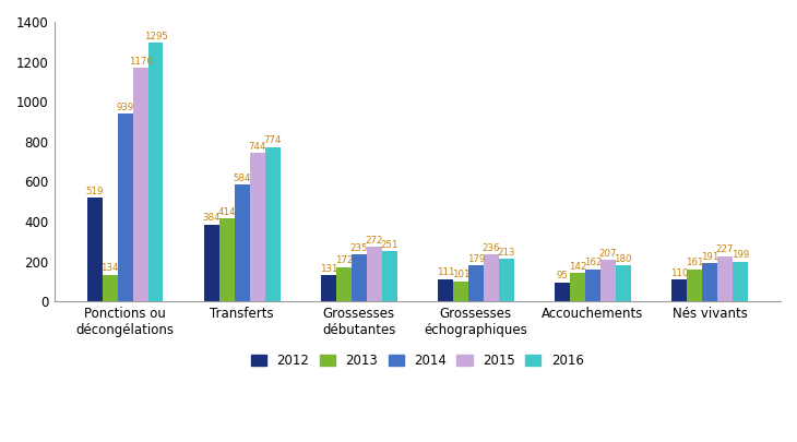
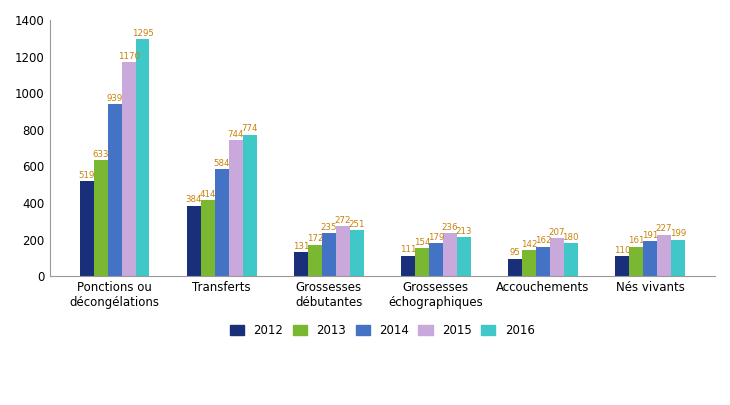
2013/Ponctions ou décongélations: 134 -> 633
2013/Grossesses échographiques: 101 -> 154
